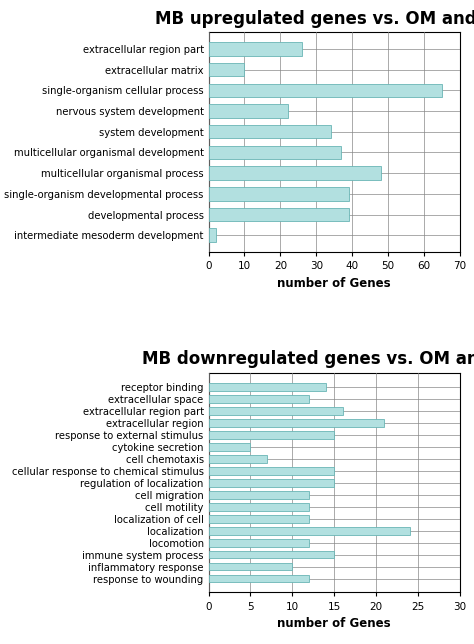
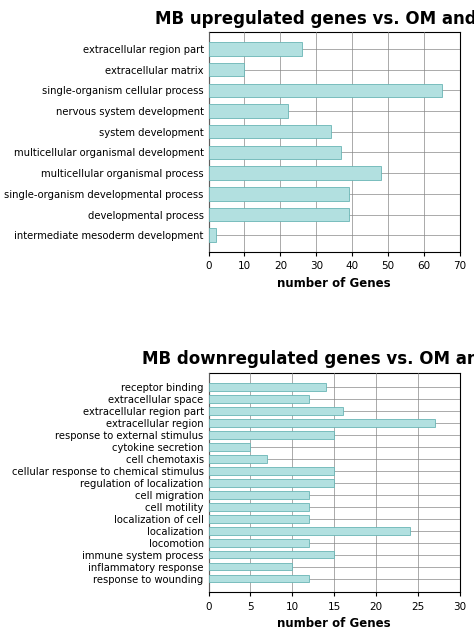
extracellular region: 21 -> 27
